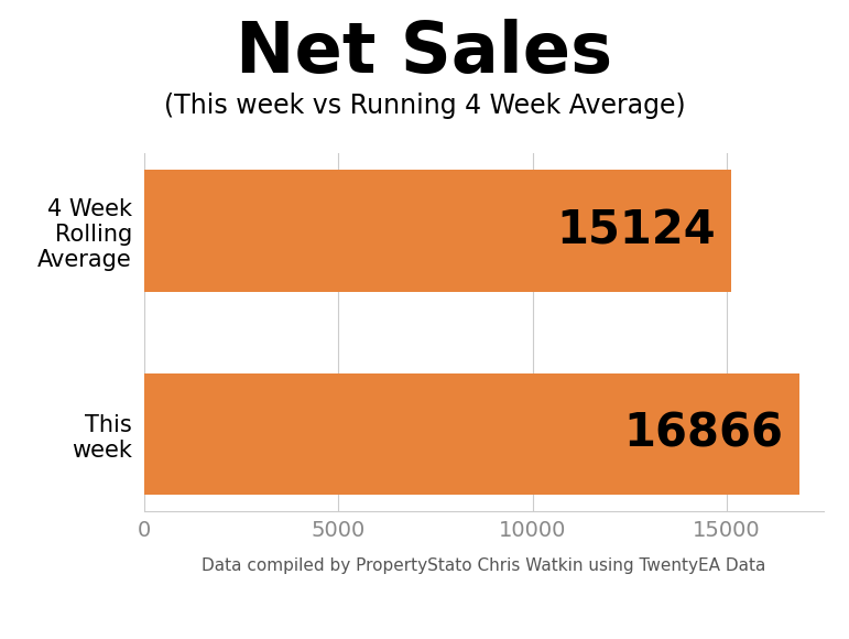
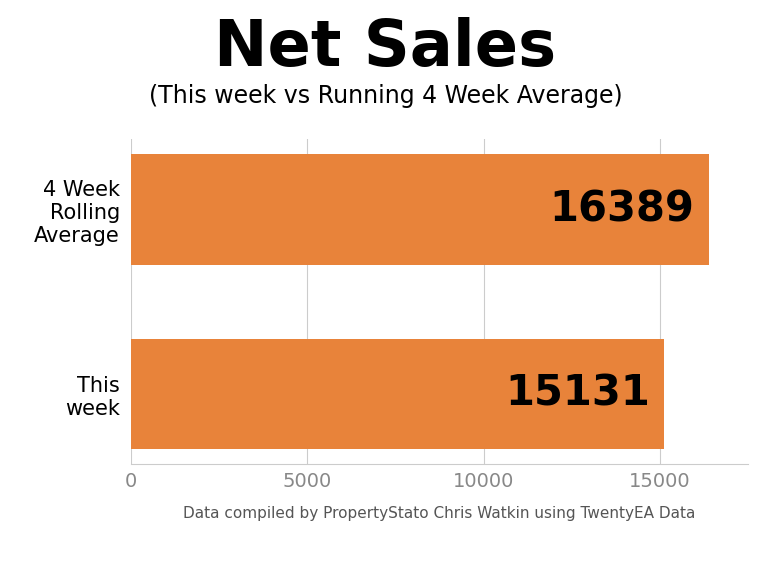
4 Week Rolling Average: 15124 -> 16389
This week: 16866 -> 15131
